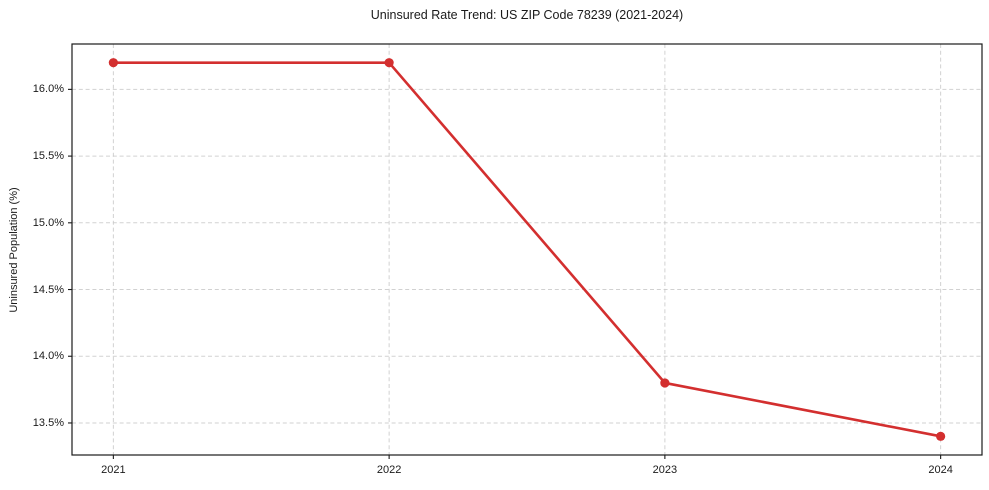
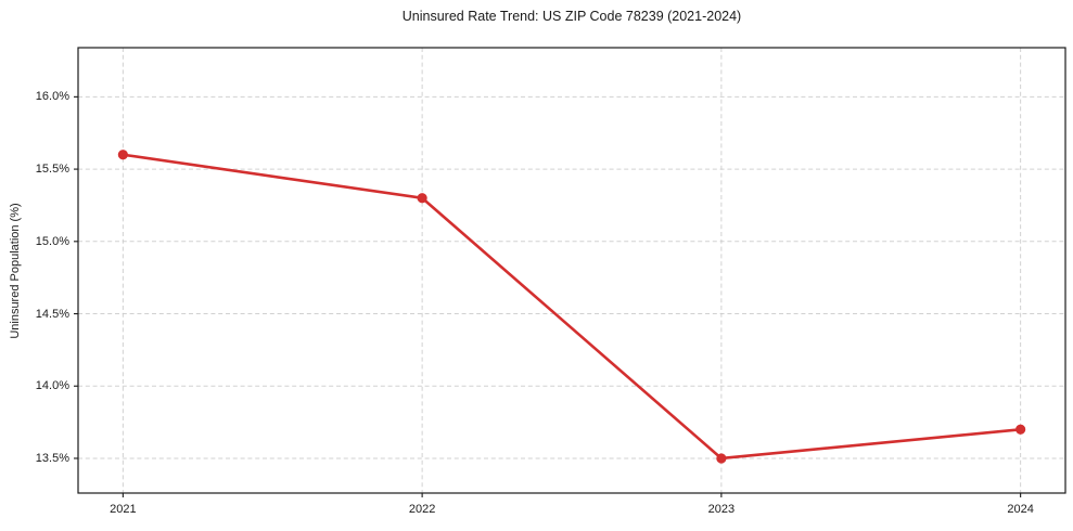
2021: 16.2% -> 15.6%
2022: 16.2% -> 15.3%
2023: 13.8% -> 13.5%
2024: 13.4% -> 13.7%
